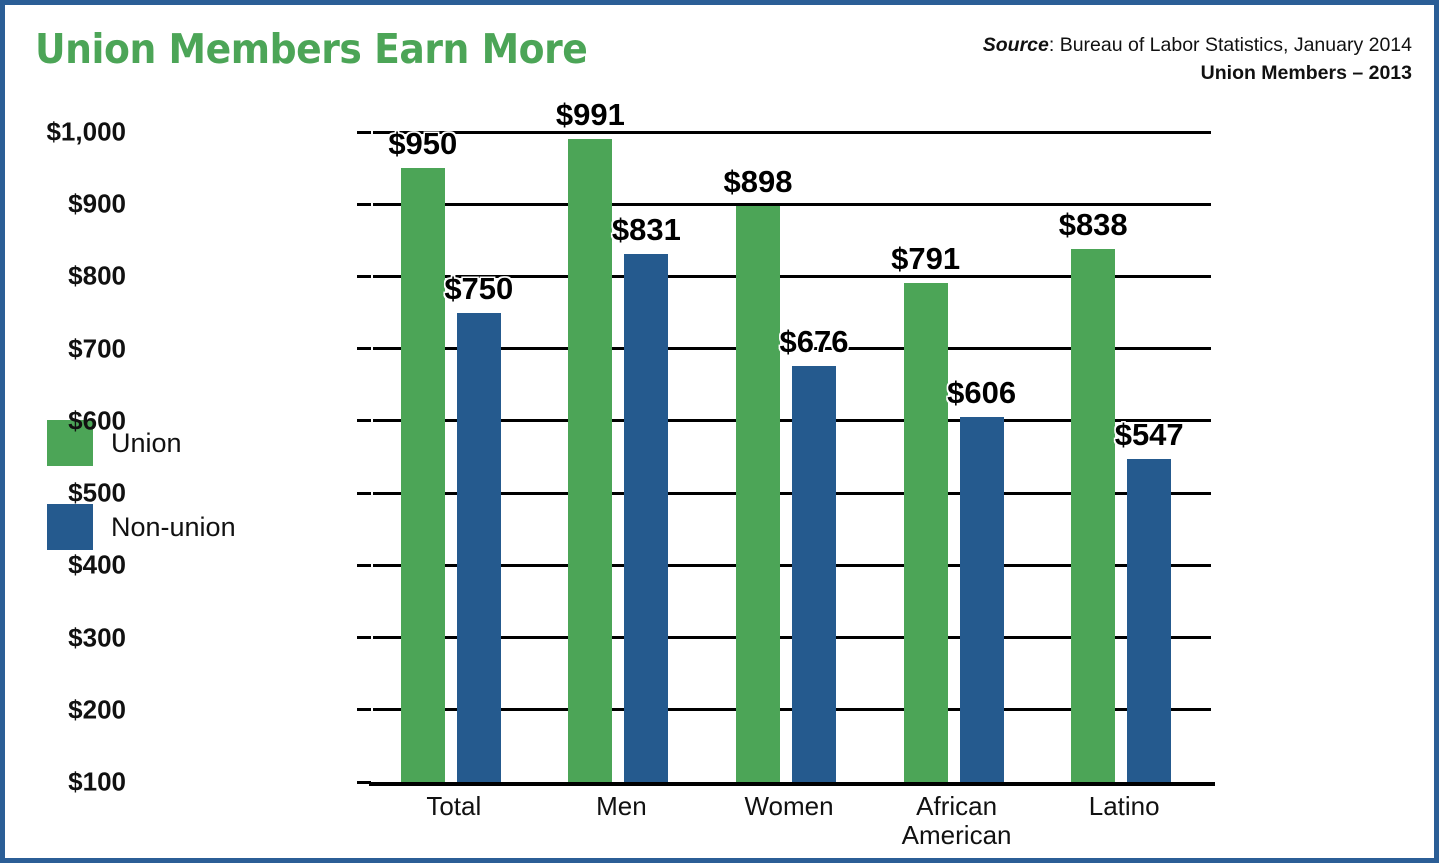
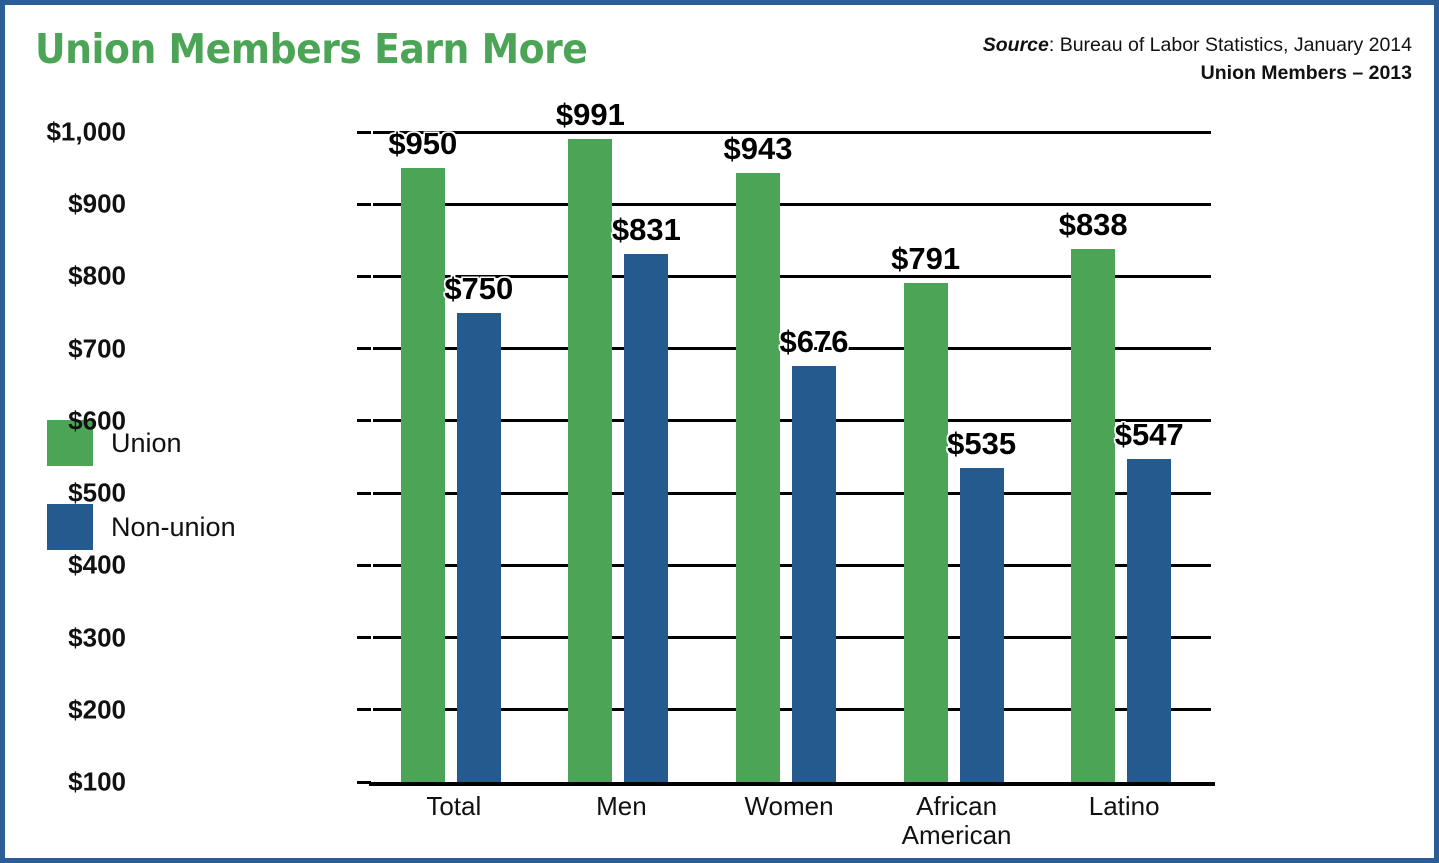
Union/Women: $898 -> $943
Non-union/African American: $606 -> $535
